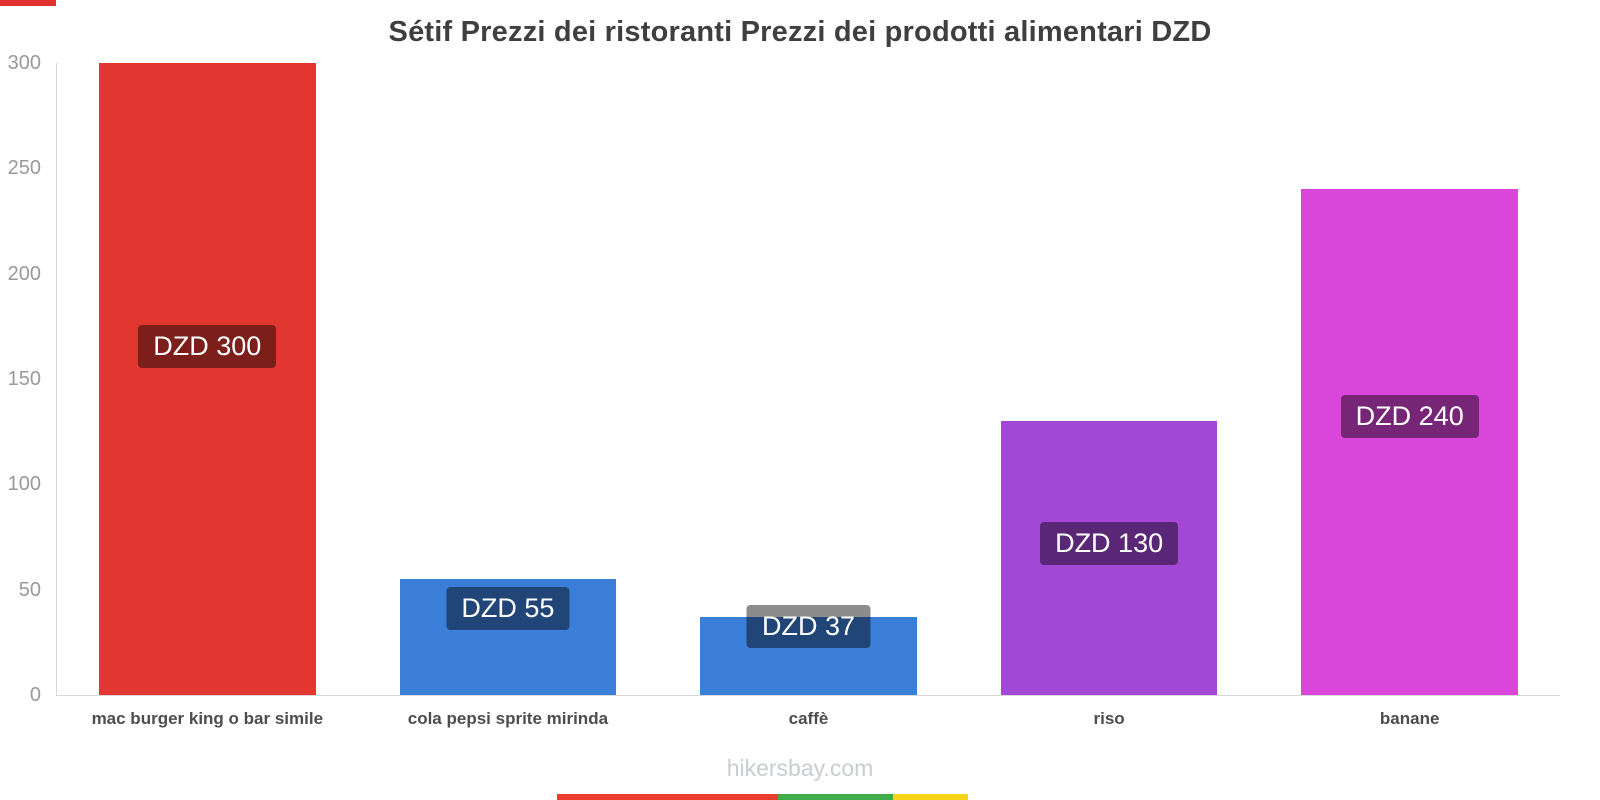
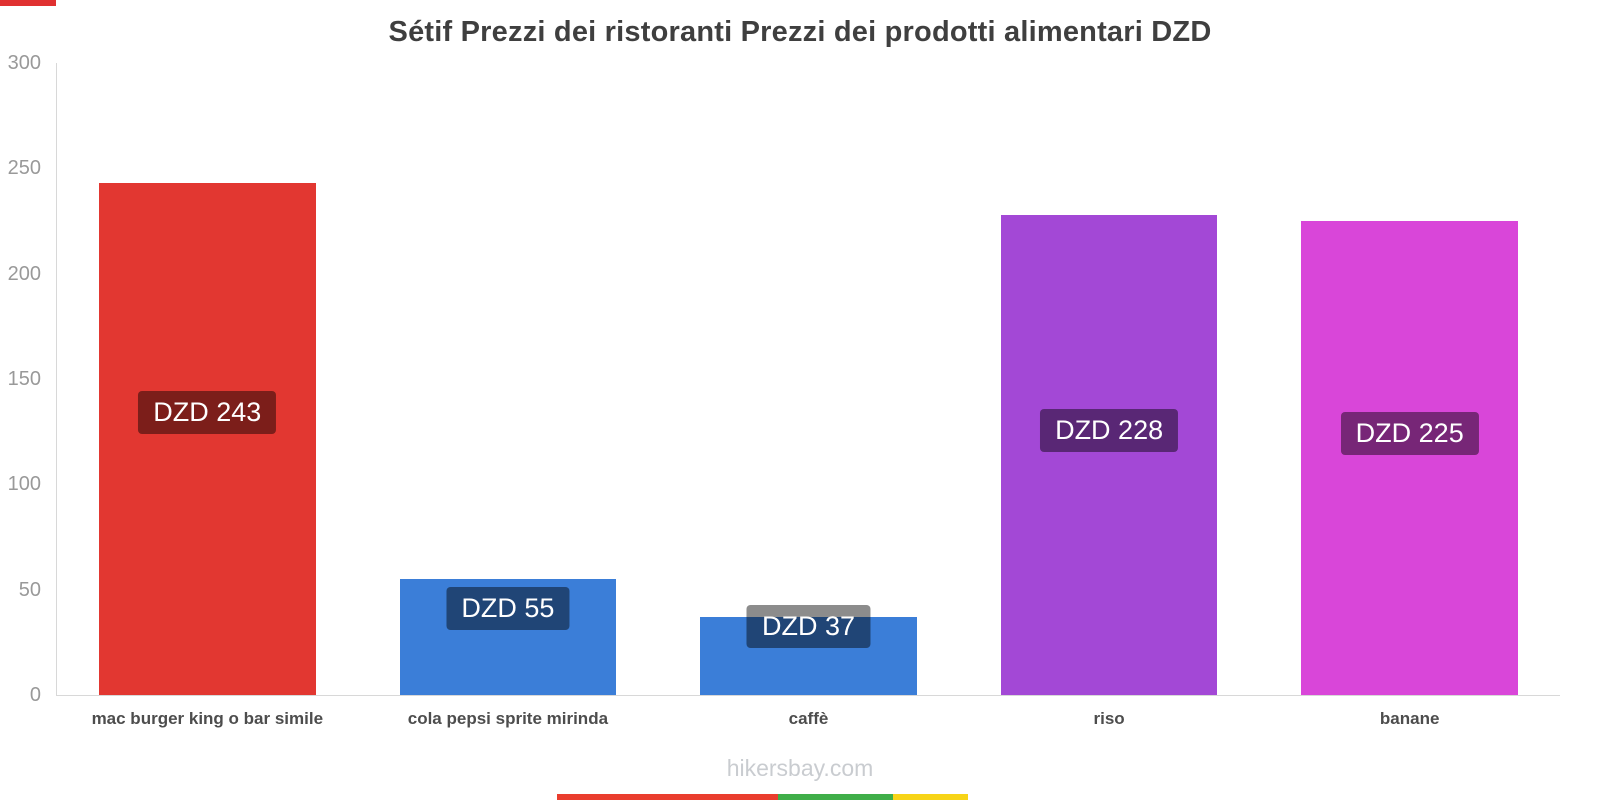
mac burger king o bar simile: 300 -> 243
riso: 130 -> 228
banane: 240 -> 225
